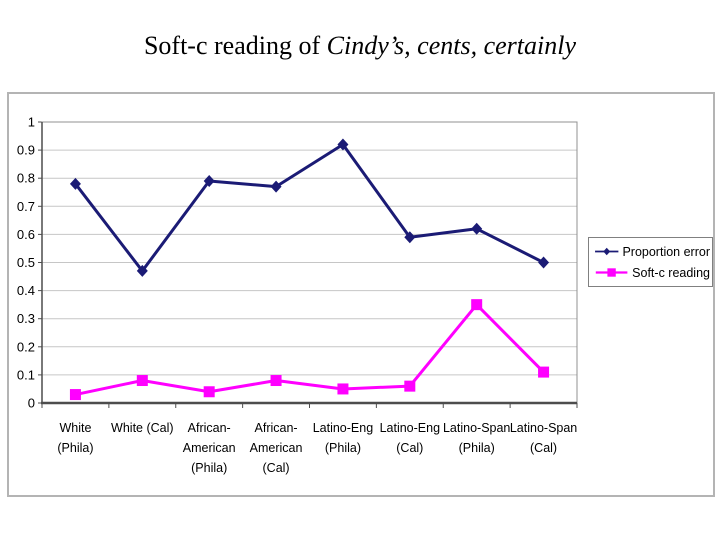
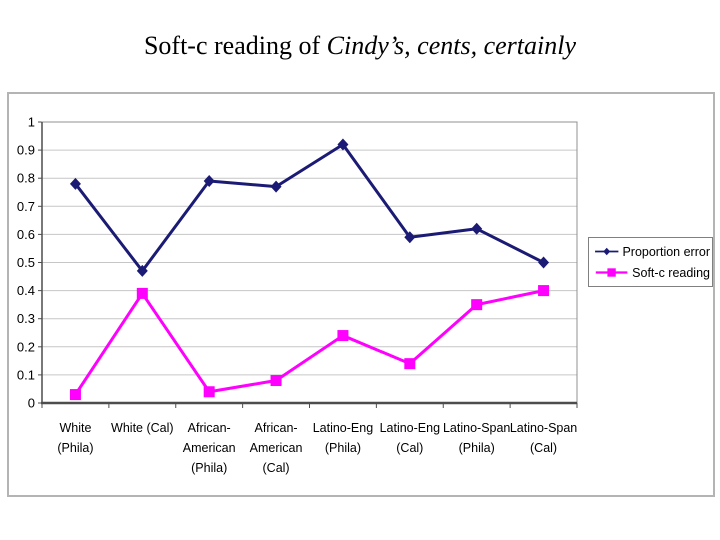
Soft-c reading/White (Cal): 0.08 -> 0.39
Soft-c reading/Latino-Eng (Phila): 0.05 -> 0.24
Soft-c reading/Latino-Eng (Cal): 0.06 -> 0.14
Soft-c reading/Latino-Span (Cal): 0.11 -> 0.40
